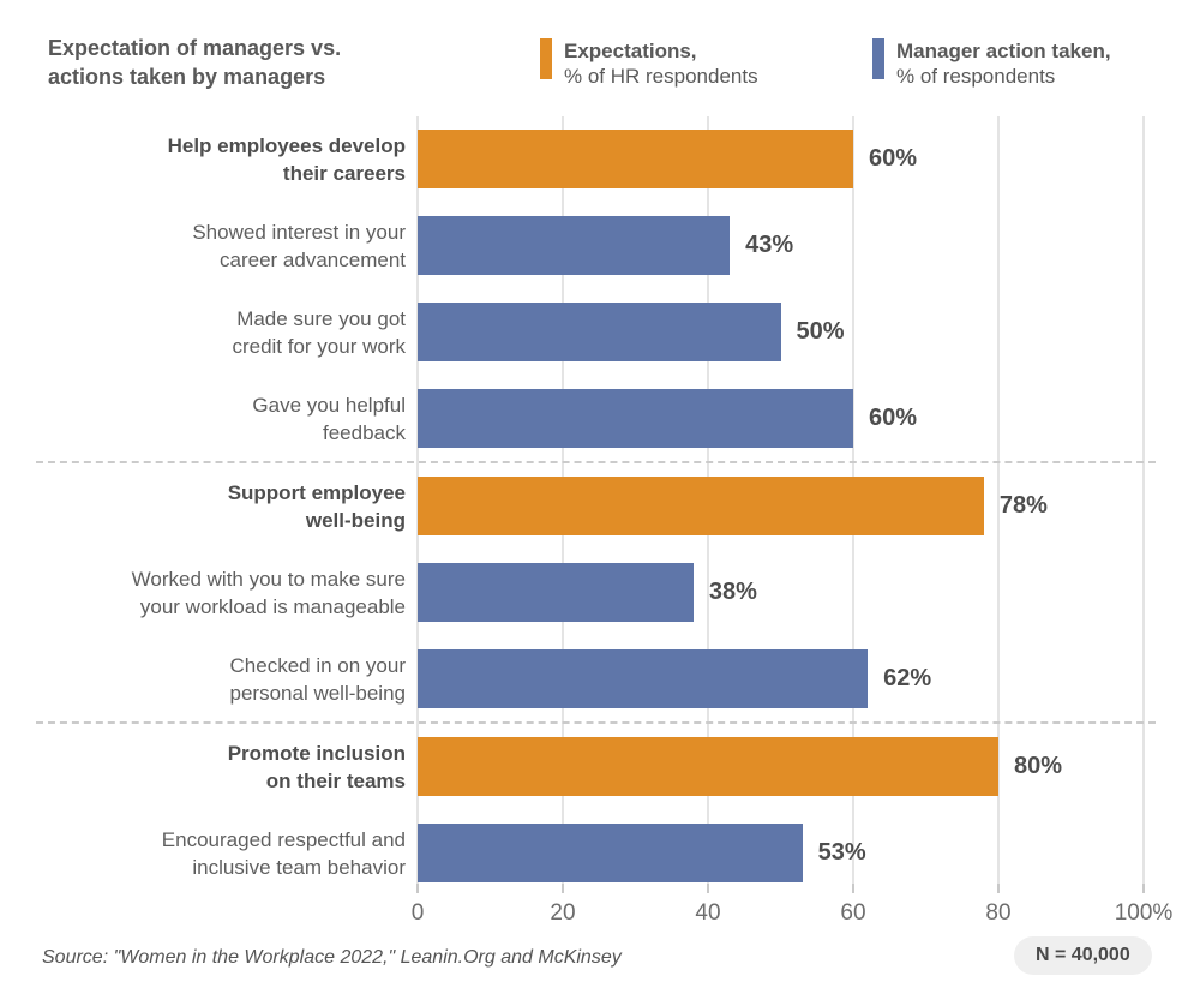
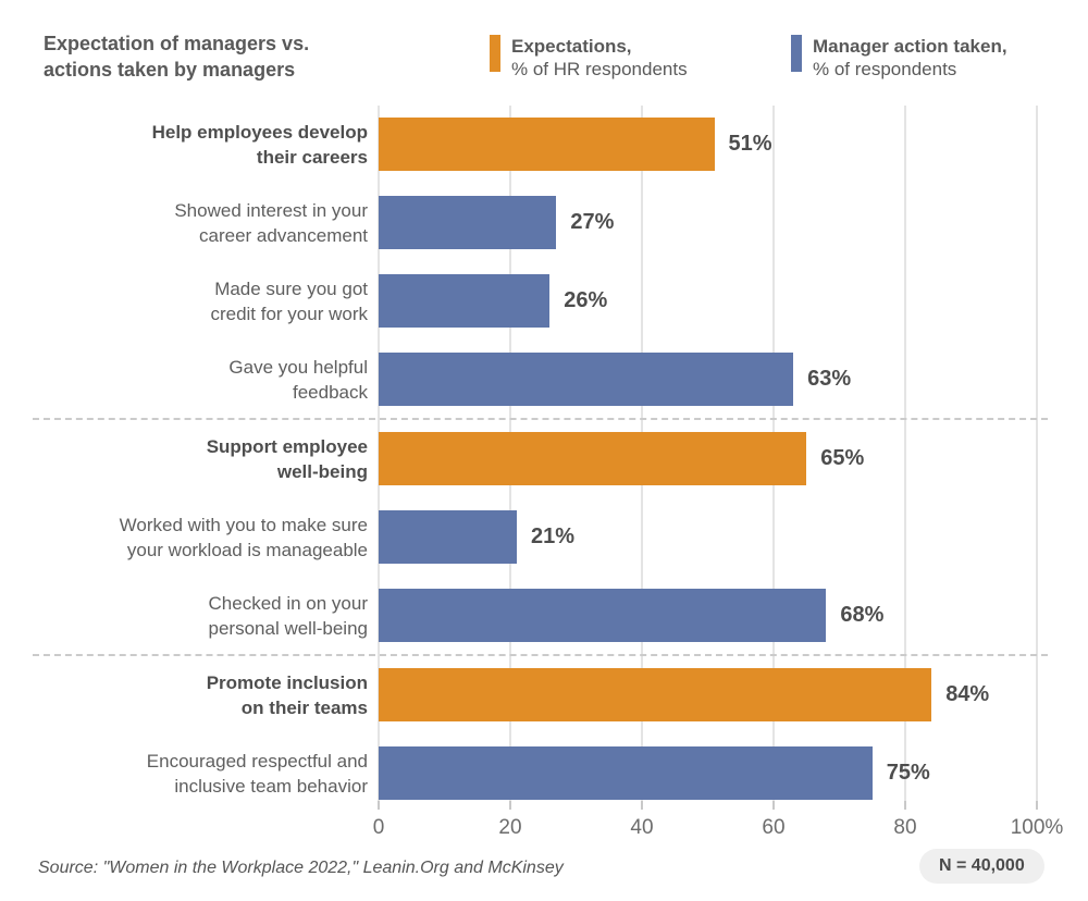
Help employees develop their careers: 60% -> 51%
Showed interest in your career advancement: 43% -> 27%
Made sure you got credit for your work: 50% -> 26%
Gave you helpful feedback: 60% -> 63%
Support employee well-being: 78% -> 65%
Worked with you to make sure your workload is manageable: 38% -> 21%
Checked in on your personal well-being: 62% -> 68%
Promote inclusion on their teams: 80% -> 84%
Encouraged respectful and inclusive team behavior: 53% -> 75%
